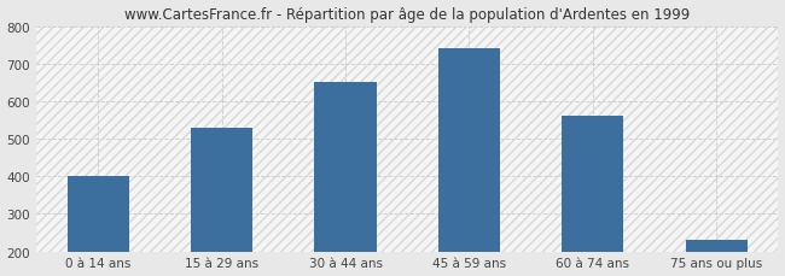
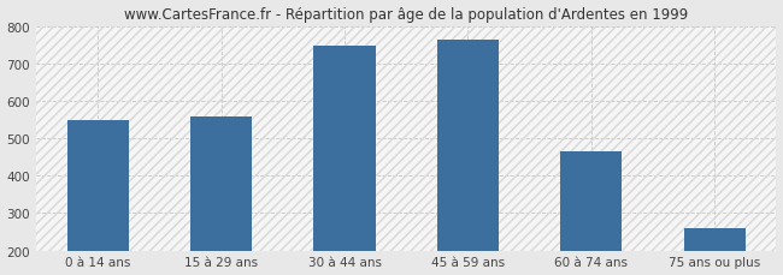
0 à 14 ans: 400 -> 547
15 à 29 ans: 530 -> 557
30 à 44 ans: 650 -> 748
45 à 59 ans: 740 -> 762
60 à 74 ans: 560 -> 465
75 ans ou plus: 230 -> 261
